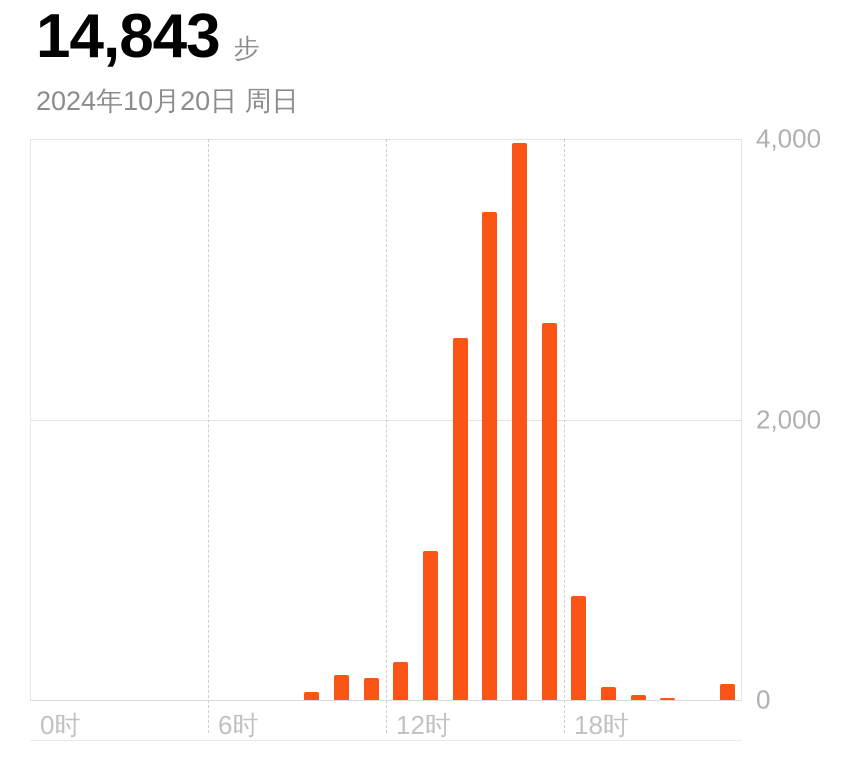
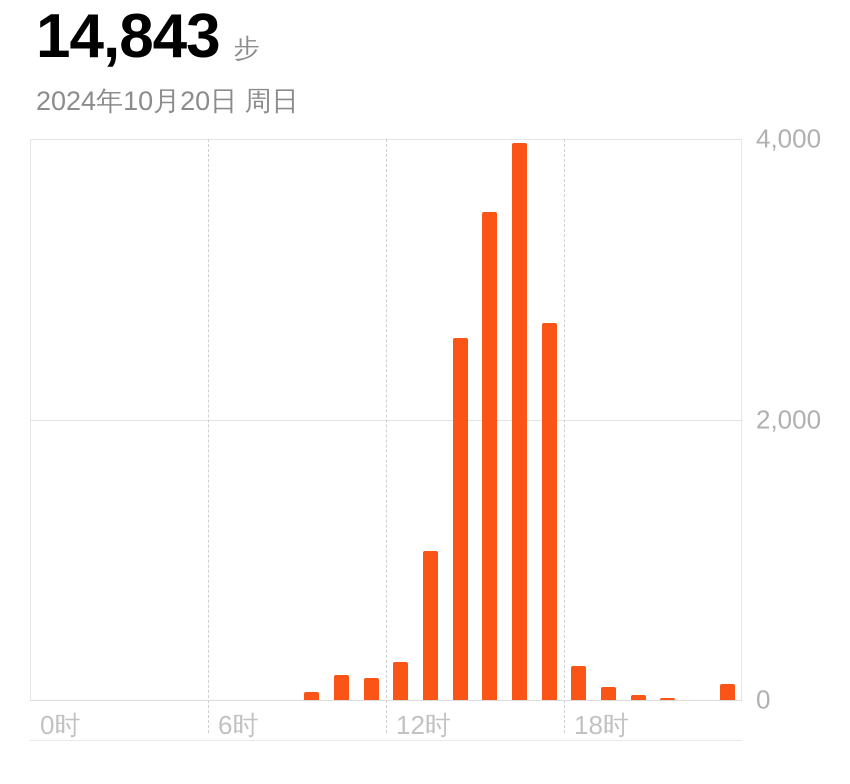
18时: 740 -> 240
